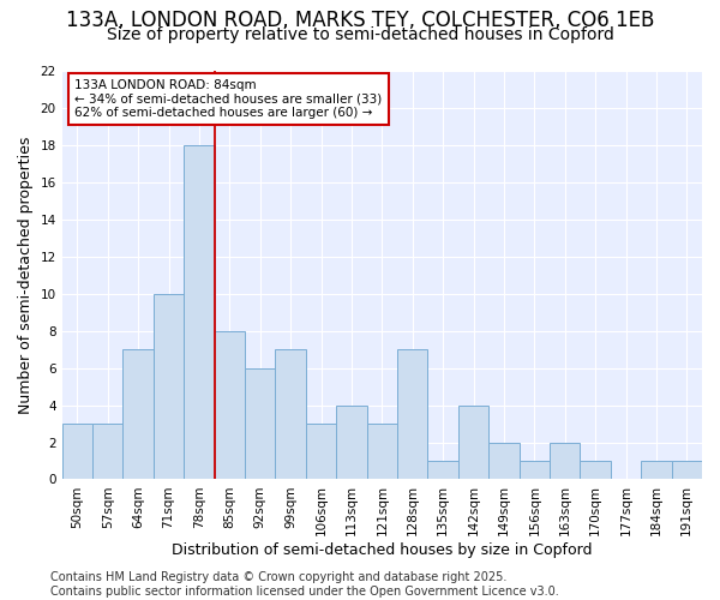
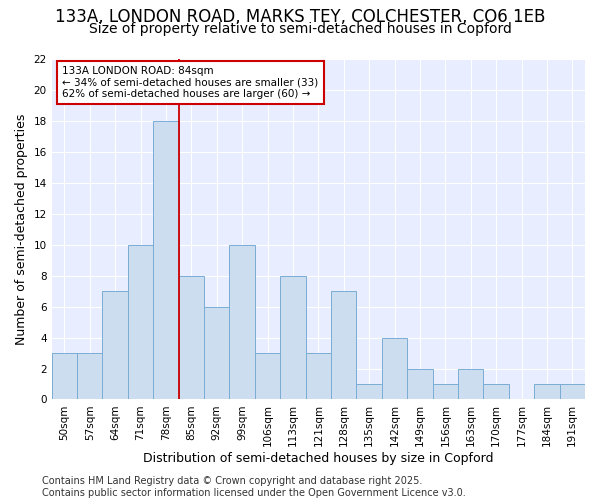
99sqm: 7 -> 10
113sqm: 4 -> 8
